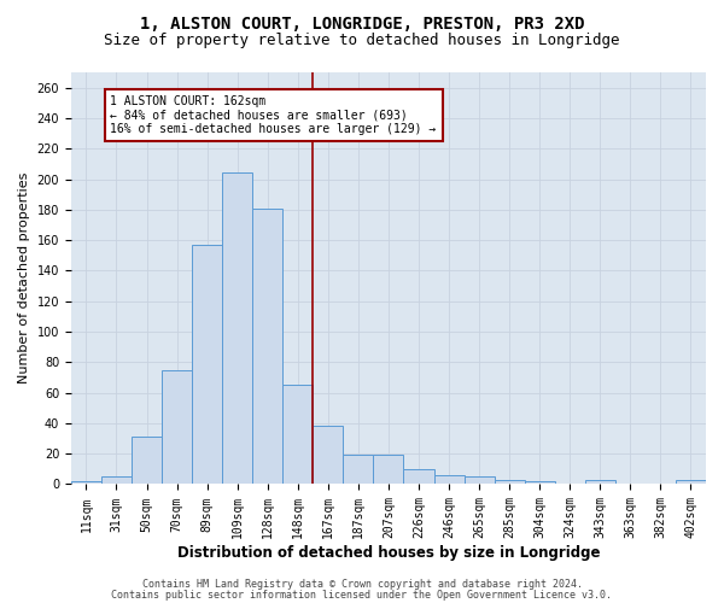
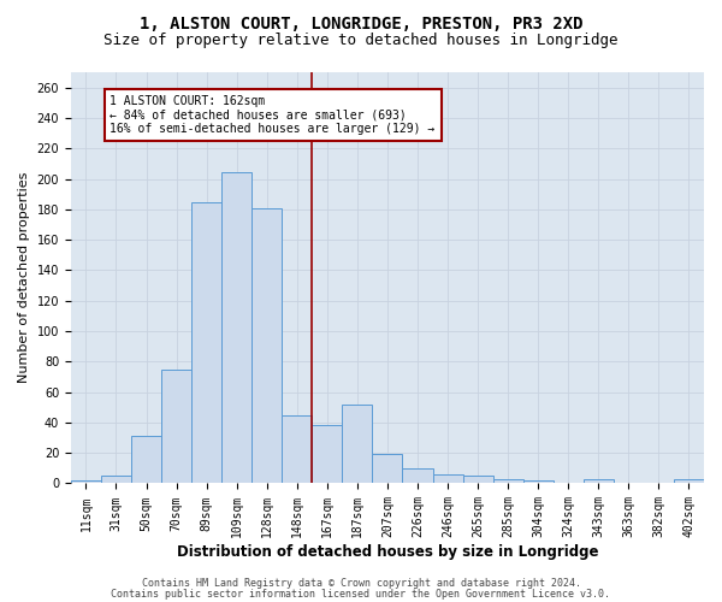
89sqm: 157 -> 185
148sqm: 65 -> 45
187sqm: 19 -> 52
